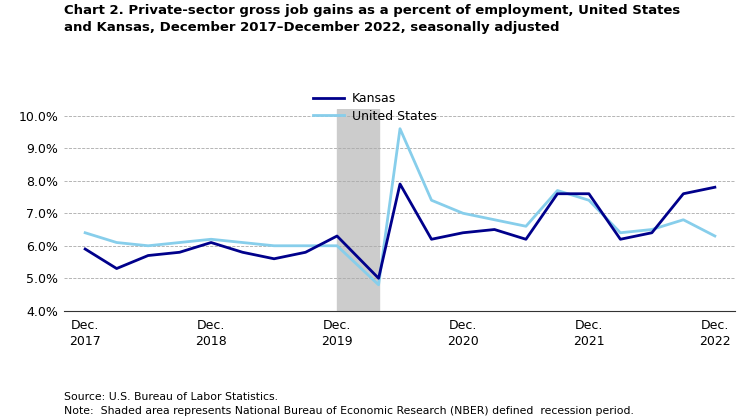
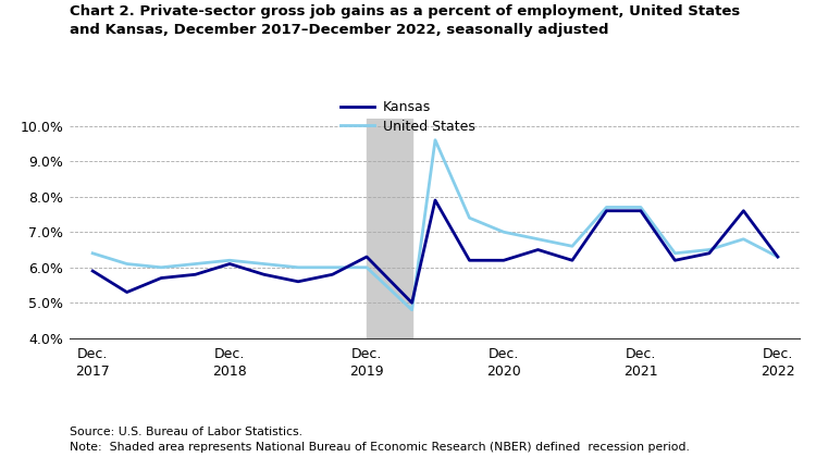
Kansas/Dec. 2020: 6.4% -> 6.2%
United States/Dec. 2021: 7.4% -> 7.7%
Kansas/Dec. 2022: 7.8% -> 6.3%
